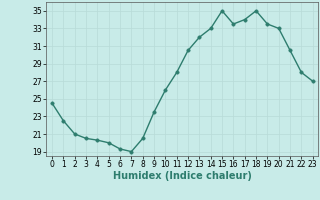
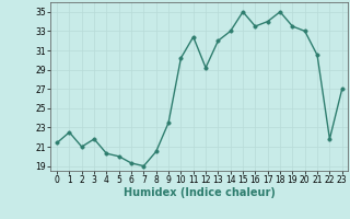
0: 24.5 -> 21.4
3: 20.5 -> 21.8
10: 26.0 -> 30.2
11: 28.0 -> 32.4
12: 30.5 -> 29.2
22: 28.0 -> 21.8
